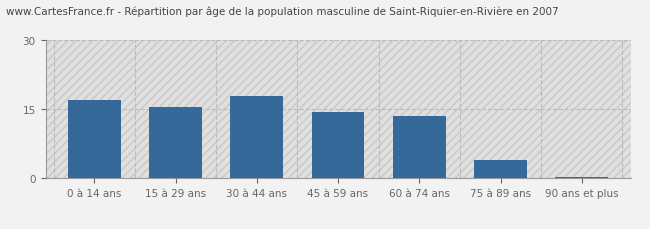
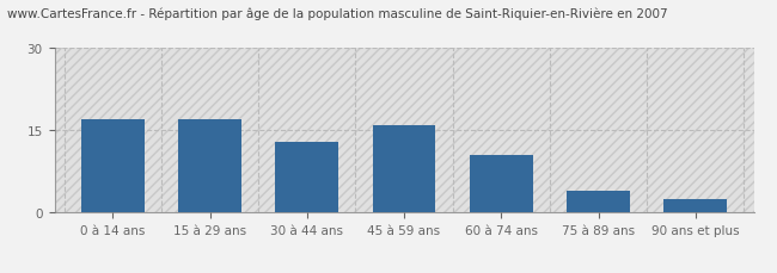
15 à 29 ans: 15.5 -> 17.0
30 à 44 ans: 18.0 -> 13.0
45 à 59 ans: 14.5 -> 16.0
60 à 74 ans: 13.5 -> 10.5
90 ans et plus: 0.2 -> 2.5
